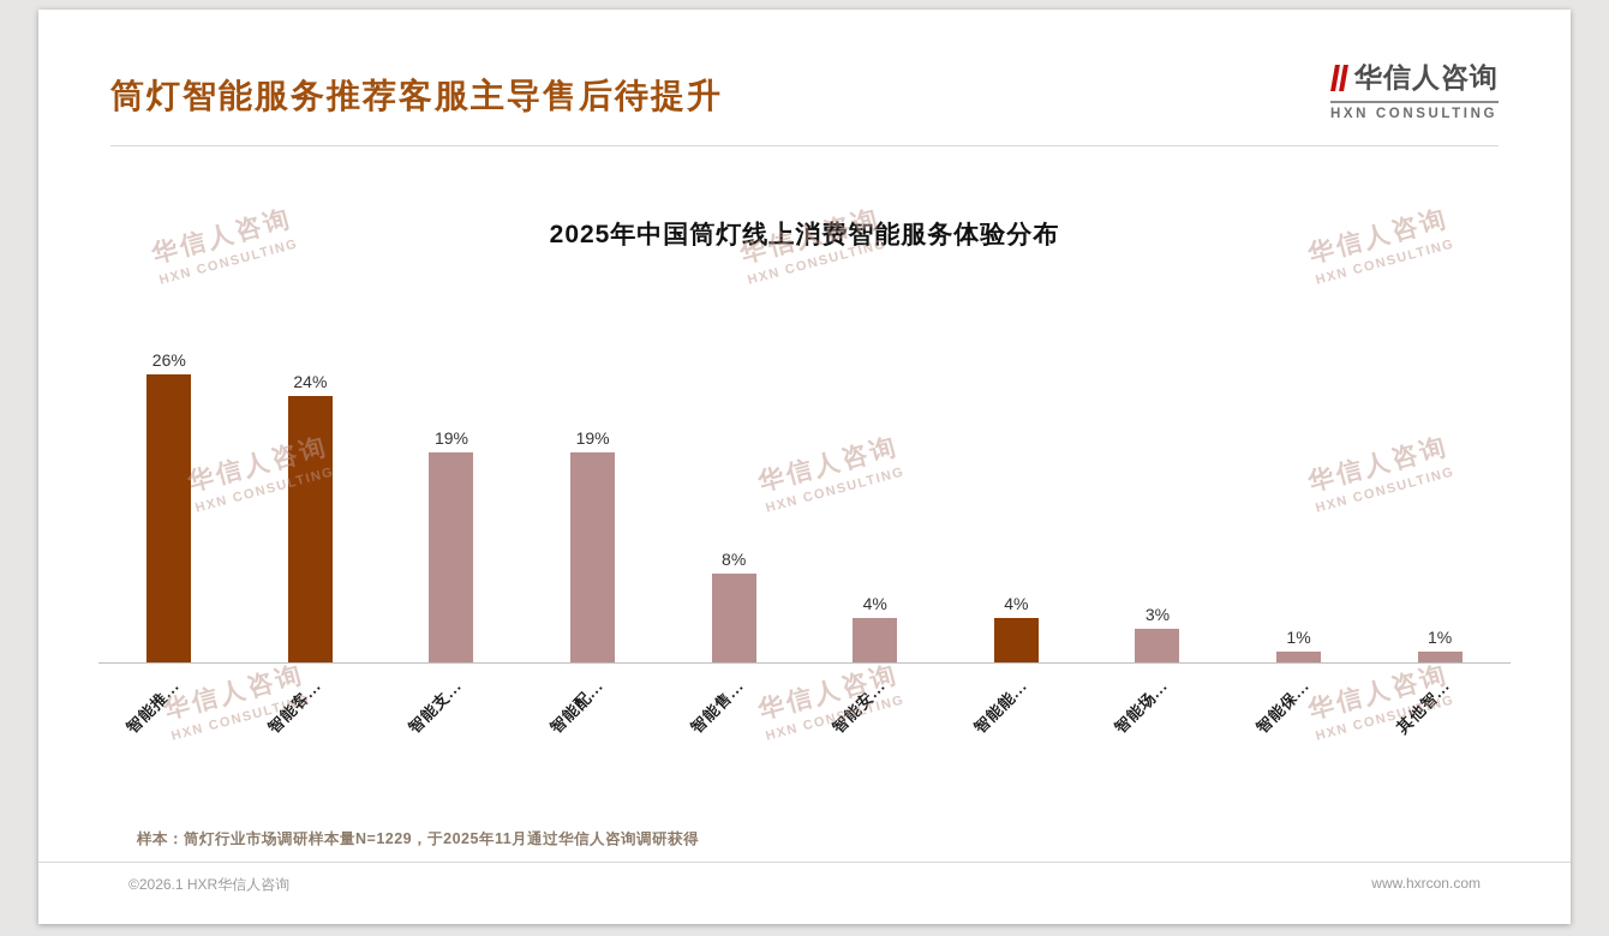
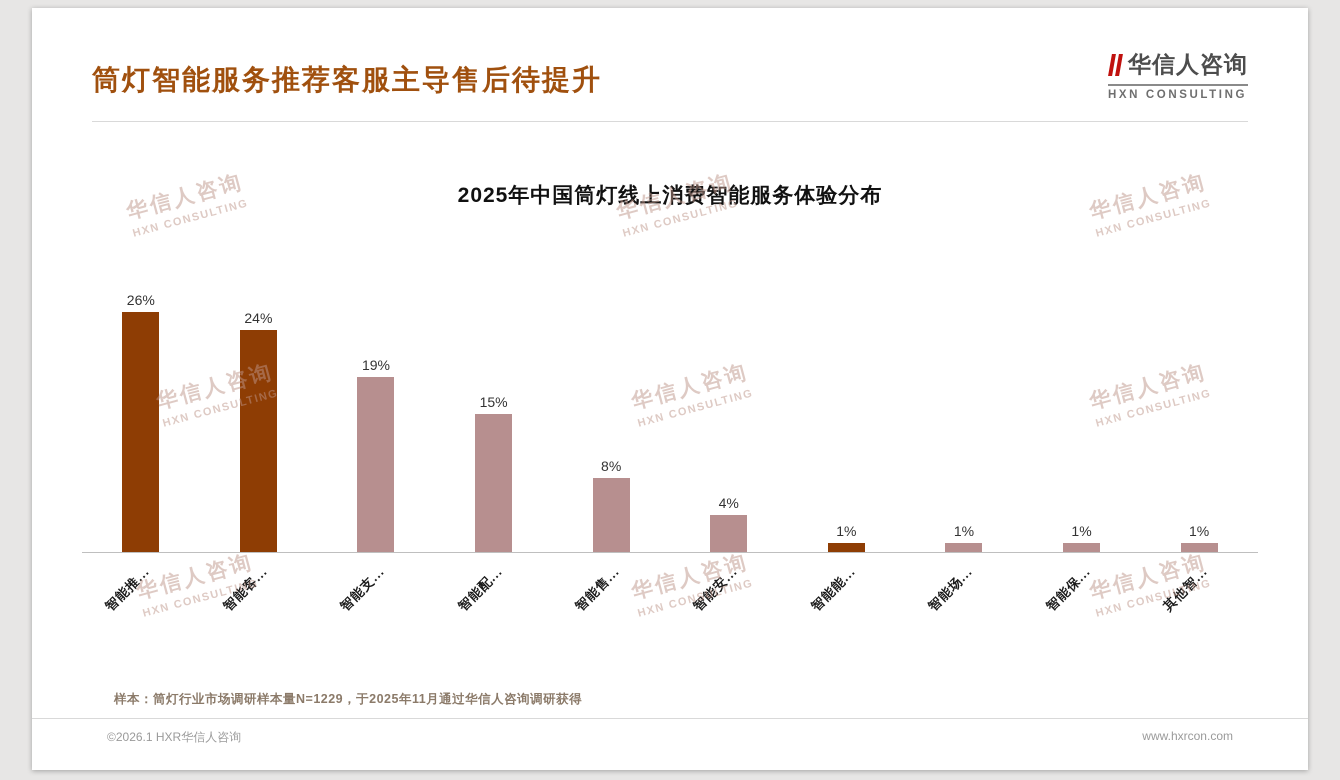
智能配...: 19% -> 15%
智能能...: 4% -> 1%
智能场...: 3% -> 1%
